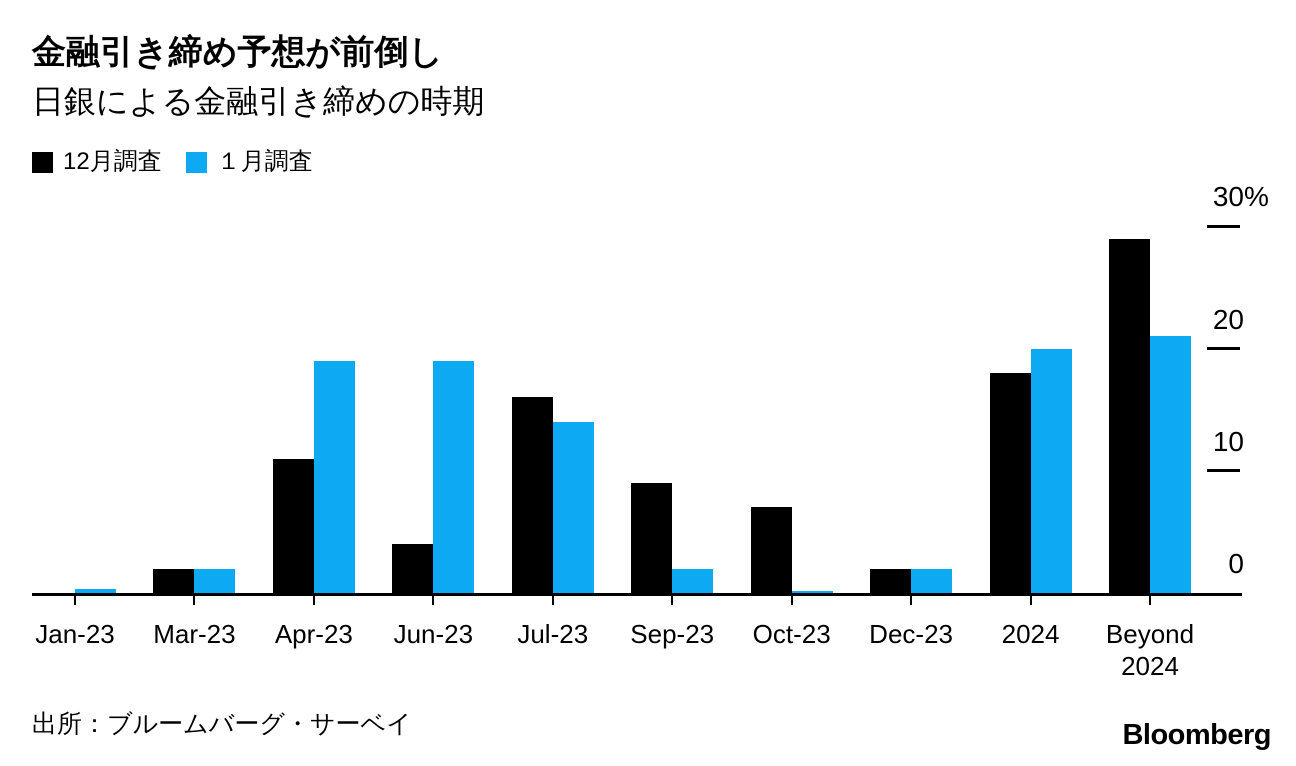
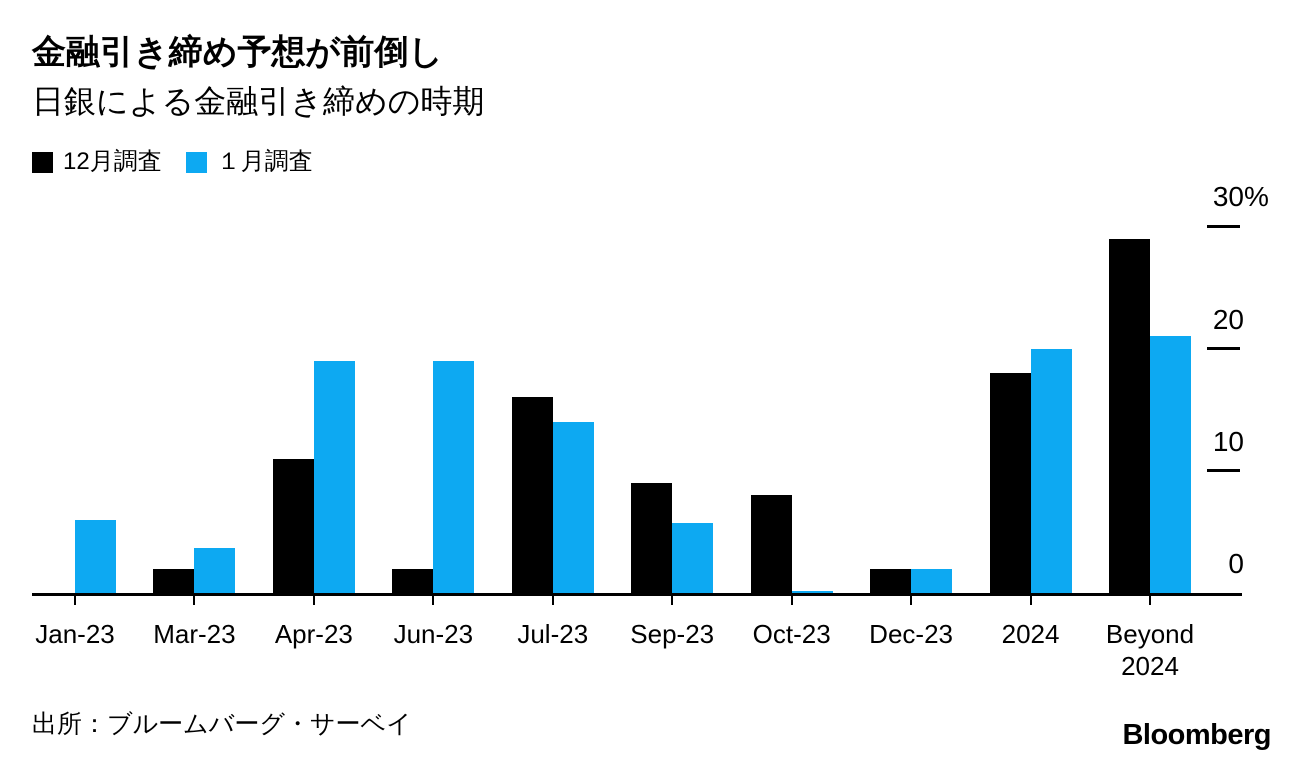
１月調査/Jan-23: 0.3 -> 6.0
１月調査/Mar-23: 2.0 -> 3.7
12月調査/Jun-23: 4 -> 2
１月調査/Sep-23: 2.0 -> 5.7
12月調査/Oct-23: 7 -> 8
